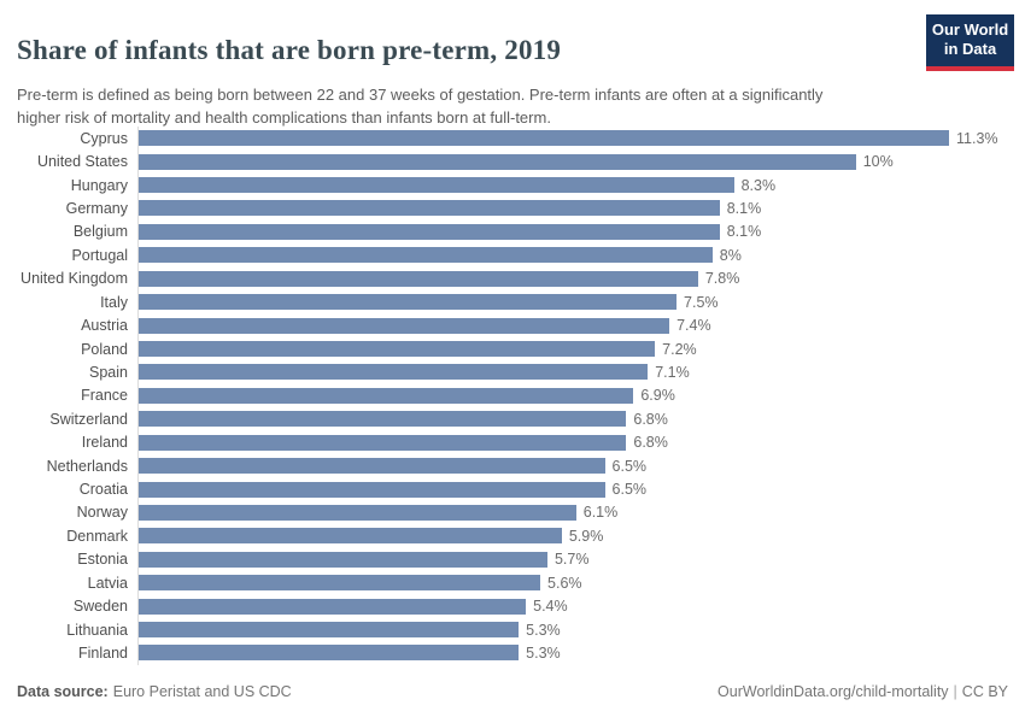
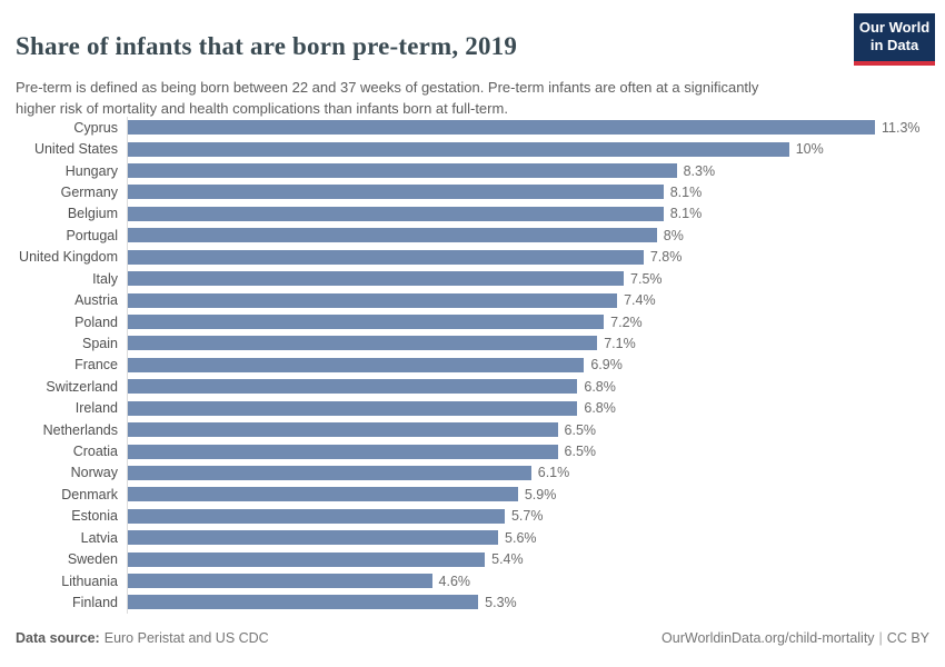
Lithuania: 5.3% -> 4.6%
